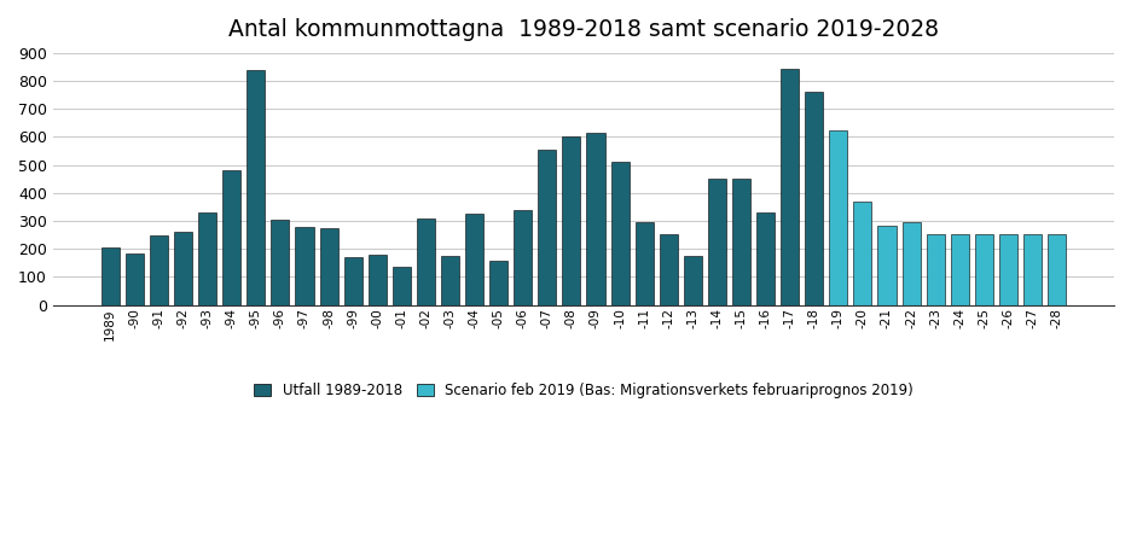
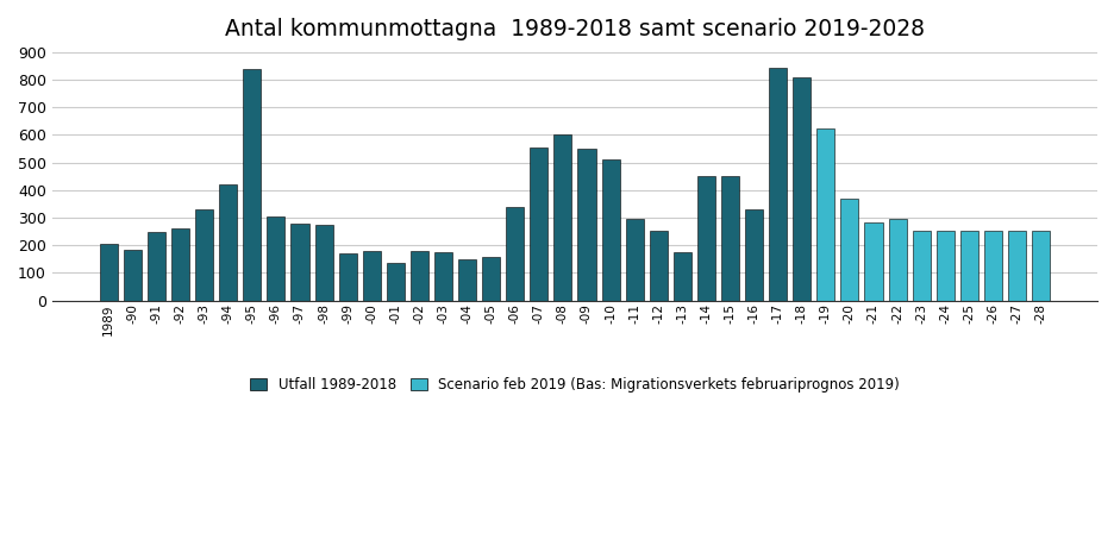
Utfall 1989-2018/-94: 480 -> 420
Utfall 1989-2018/-02: 310 -> 180
Utfall 1989-2018/-04: 325 -> 150
Utfall 1989-2018/-09: 615 -> 550
Utfall 1989-2018/-18: 760 -> 810
